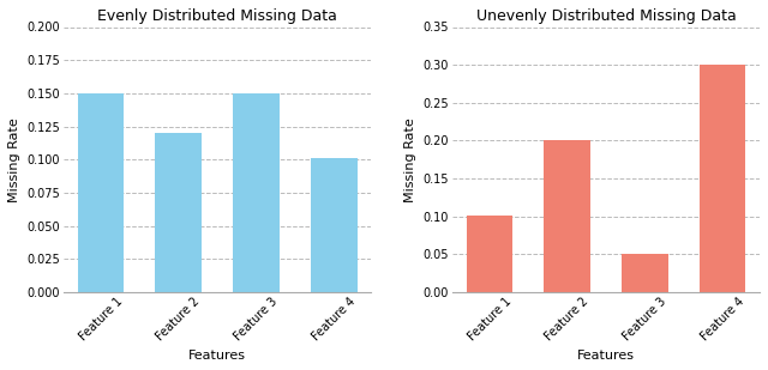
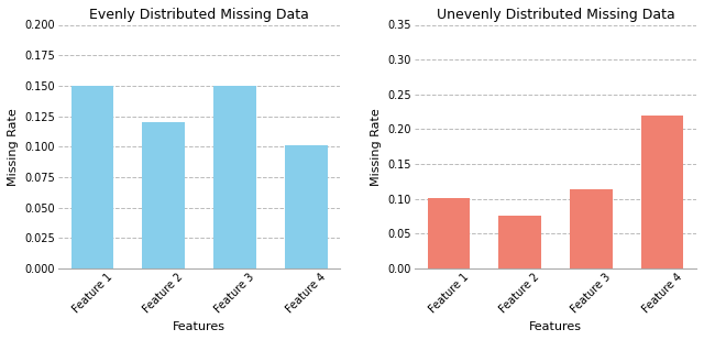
Unevenly Distributed Missing Data/Feature 2: 0.200 -> 0.076
Unevenly Distributed Missing Data/Feature 3: 0.050 -> 0.114
Unevenly Distributed Missing Data/Feature 4: 0.300 -> 0.220
